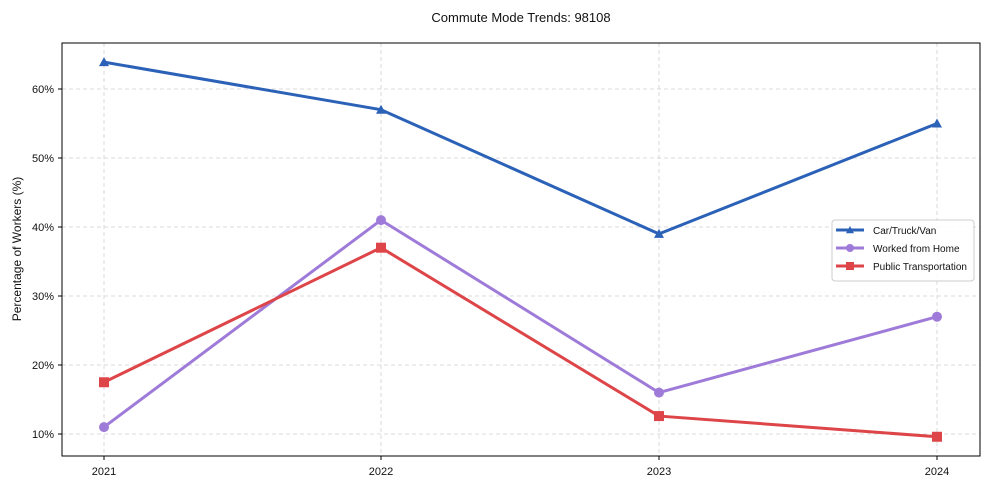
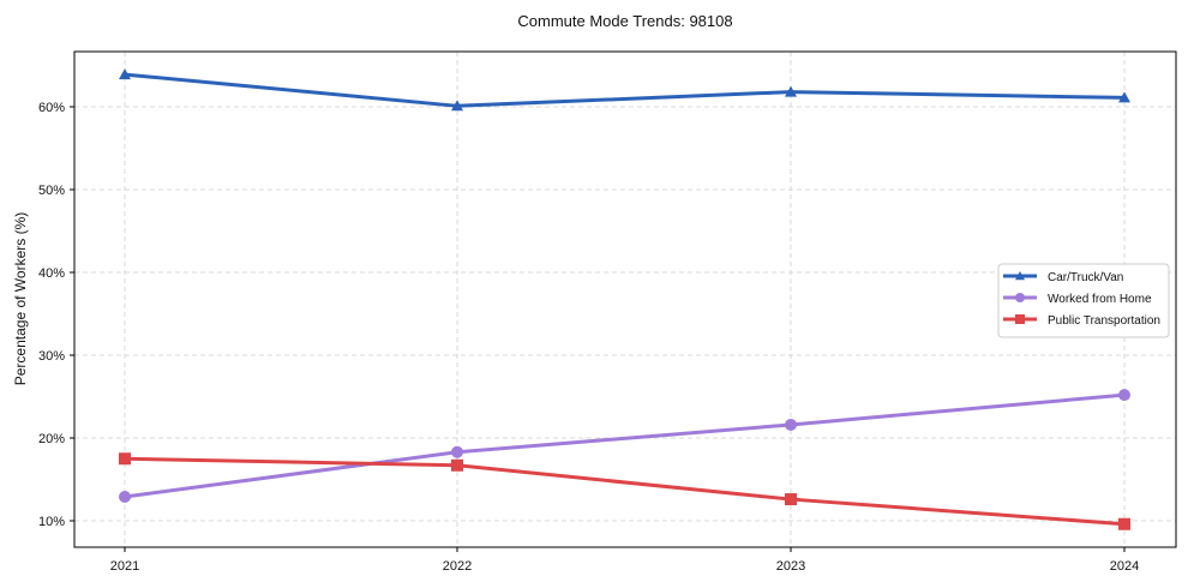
Worked from Home/2021: 11% -> 13%
Car/Truck/Van/2022: 57% -> 60%
Worked from Home/2022: 41% -> 18%
Public Transportation/2022: 37% -> 17%
Car/Truck/Van/2023: 39% -> 62%
Worked from Home/2023: 16% -> 22%
Car/Truck/Van/2024: 55% -> 61%
Worked from Home/2024: 27% -> 25%
